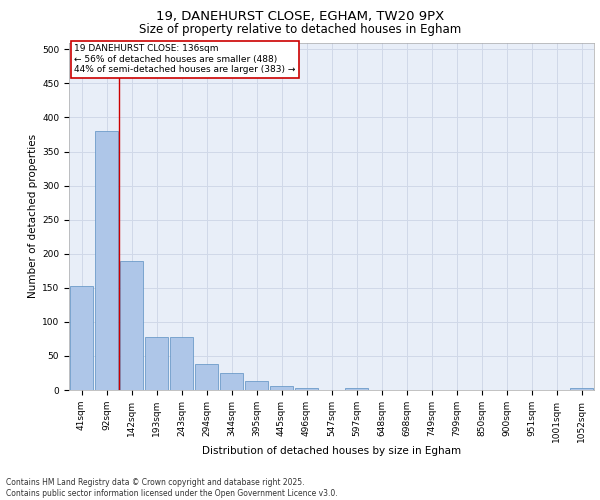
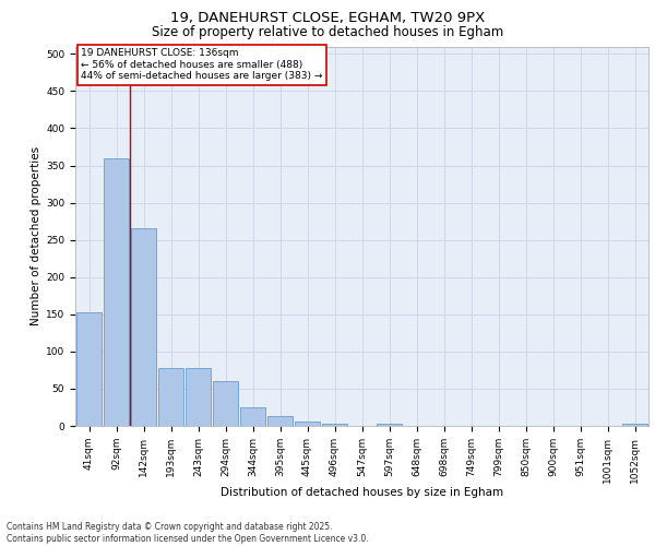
92sqm: 380 -> 360
142sqm: 190 -> 266
294sqm: 38 -> 60
